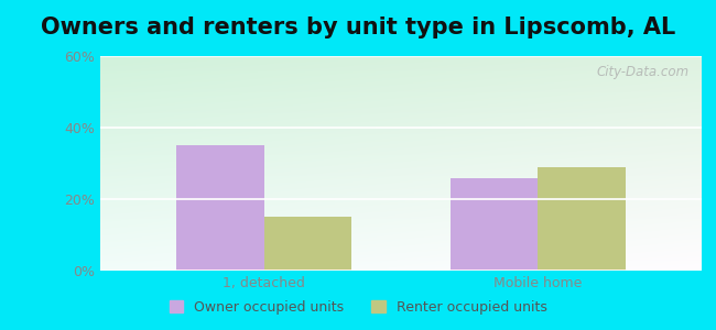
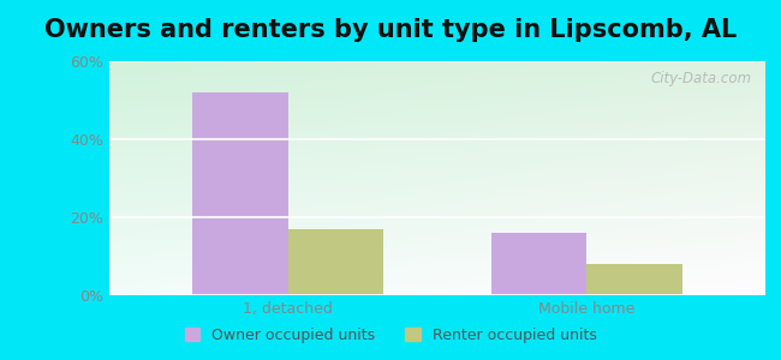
Owner occupied units/1, detached: 35% -> 52%
Renter occupied units/1, detached: 15% -> 17%
Owner occupied units/Mobile home: 26% -> 16%
Renter occupied units/Mobile home: 29% -> 8%
